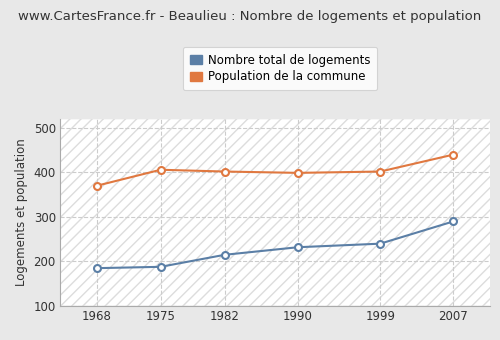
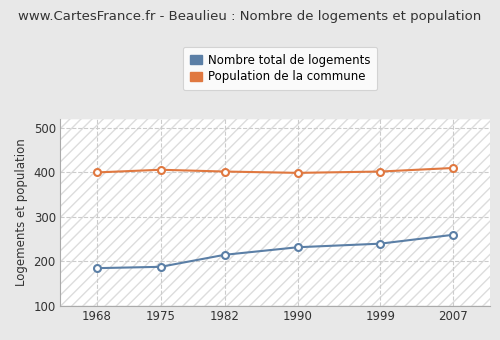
Population de la commune/1968: 370 -> 400
Nombre total de logements/2007: 290 -> 260
Population de la commune/2007: 440 -> 410
